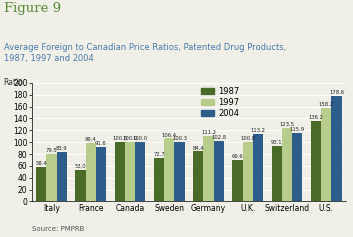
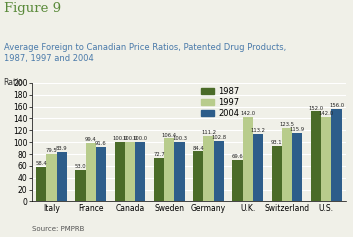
1997/U.K.: 101 -> 142
1987/U.S.: 136 -> 152
1997/U.S.: 158 -> 142
2004/U.S.: 179 -> 156
